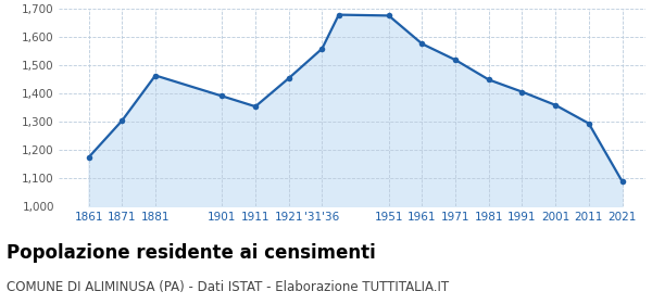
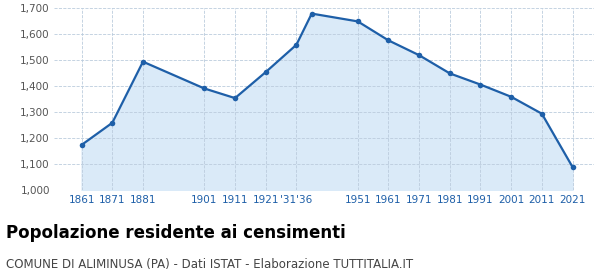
1871: 1,305 -> 1,260
1881: 1,465 -> 1,495
1951: 1,677 -> 1,650
